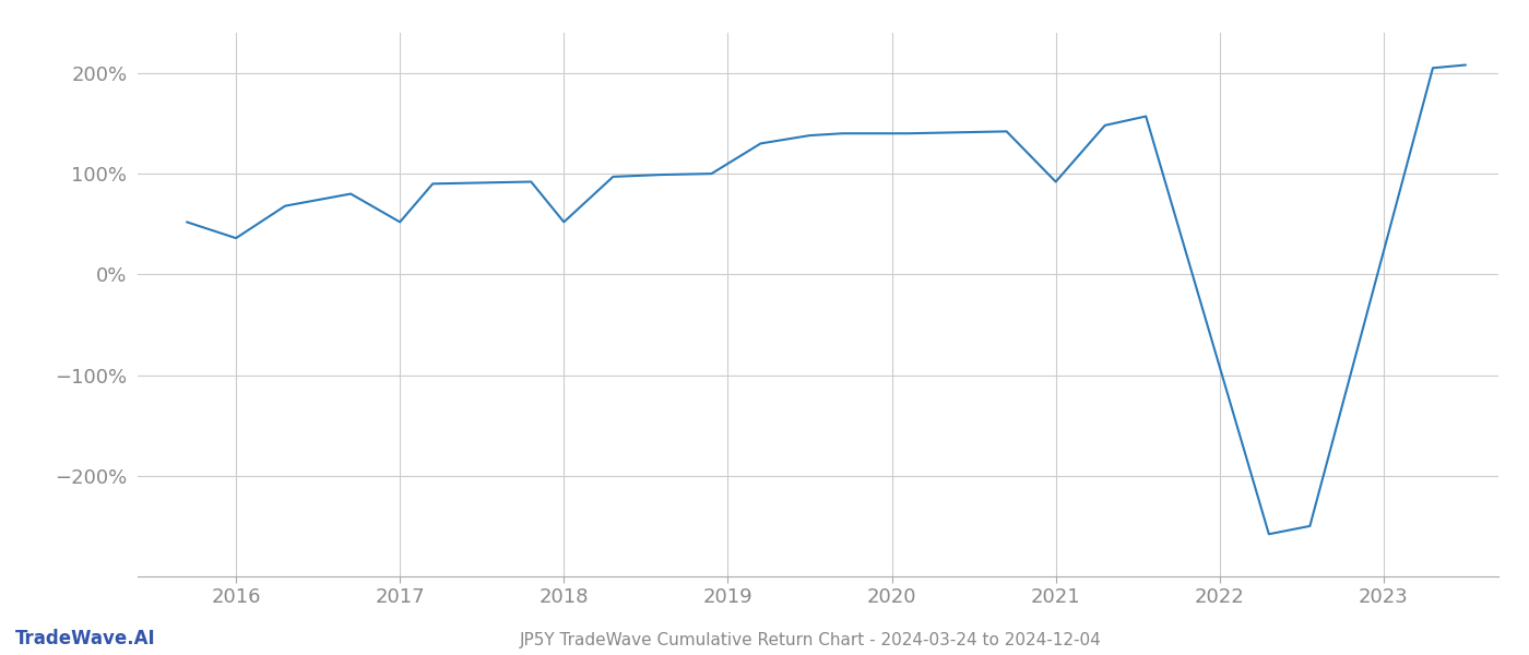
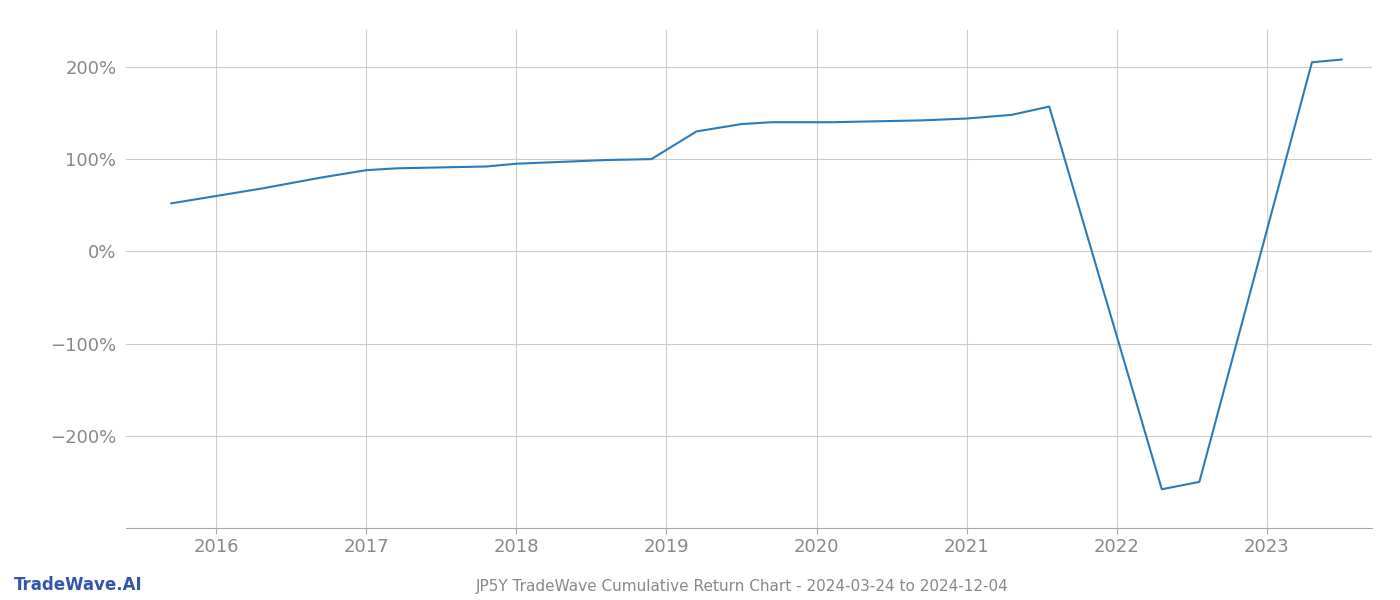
2016: 36% -> 60%
2017: 52% -> 88%
2018: 52% -> 95%
2021: 92% -> 144%
